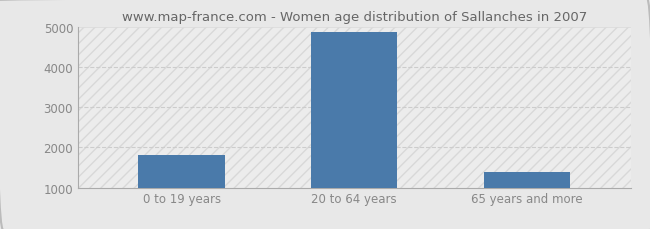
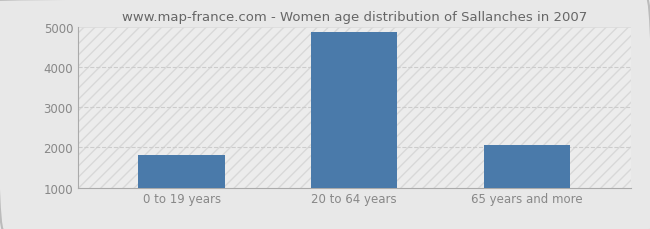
65 years and more: 1380 -> 2050
